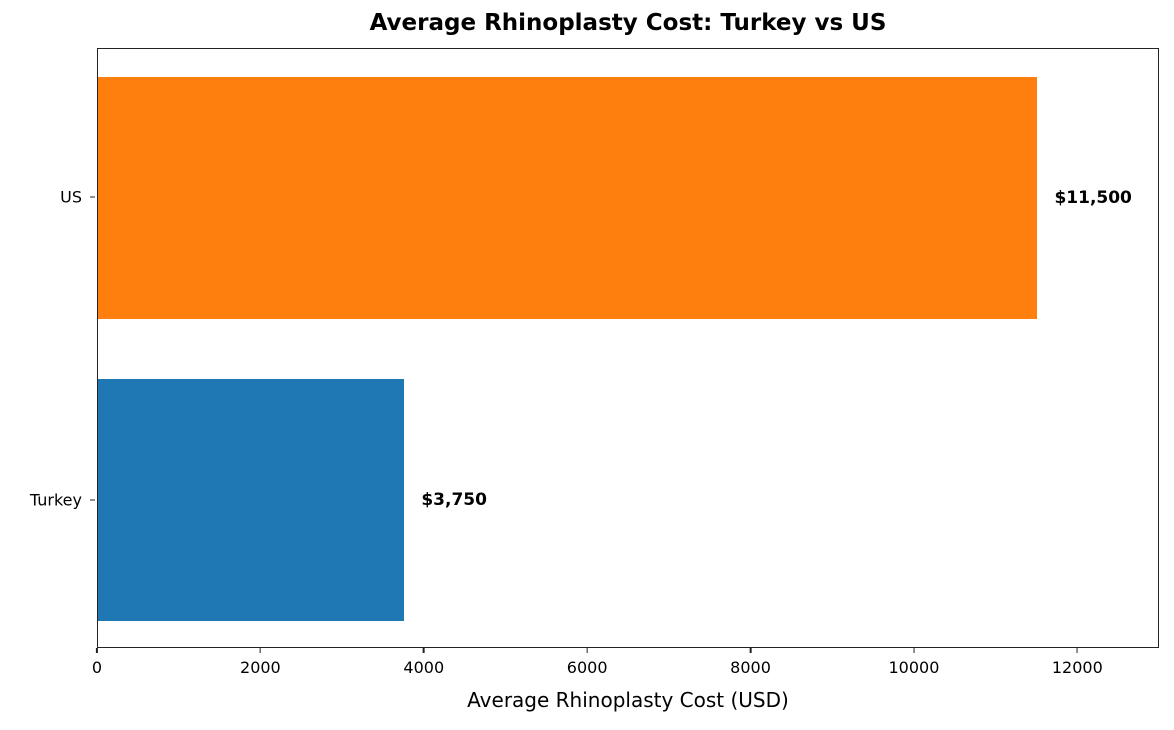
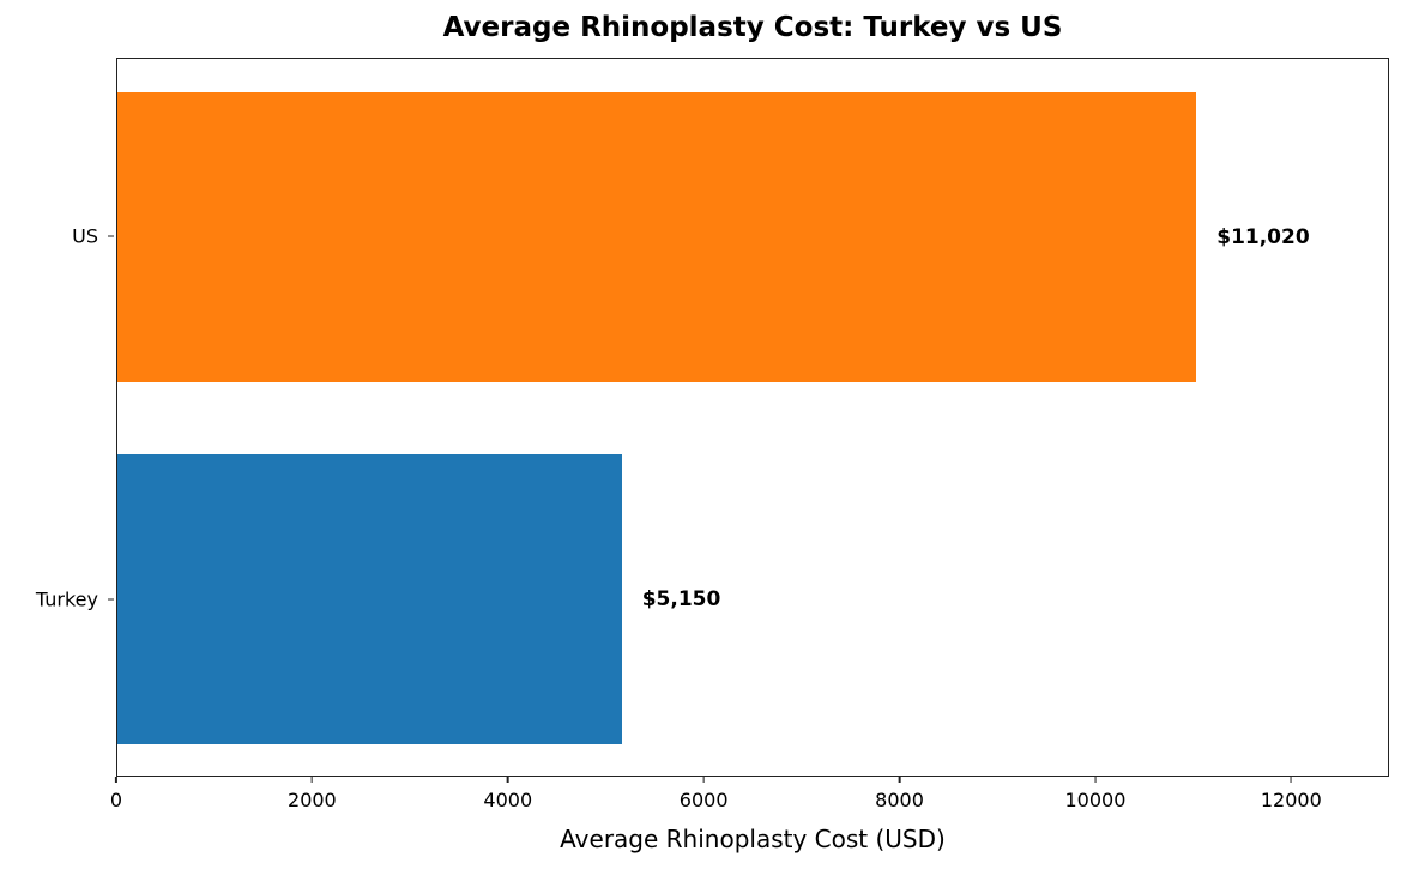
Turkey: $3,750 -> $5,150
US: $11,500 -> $11,020
